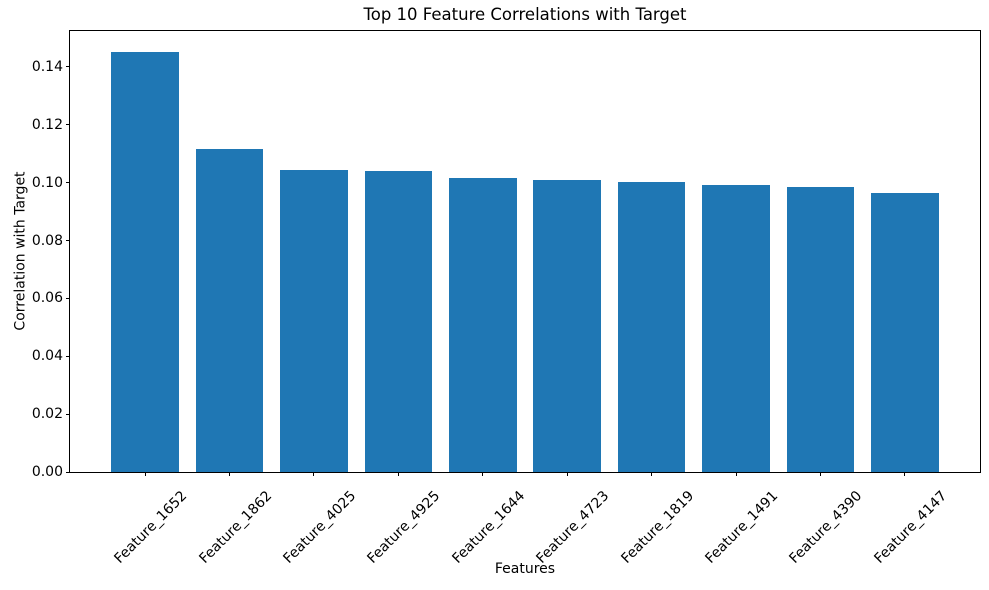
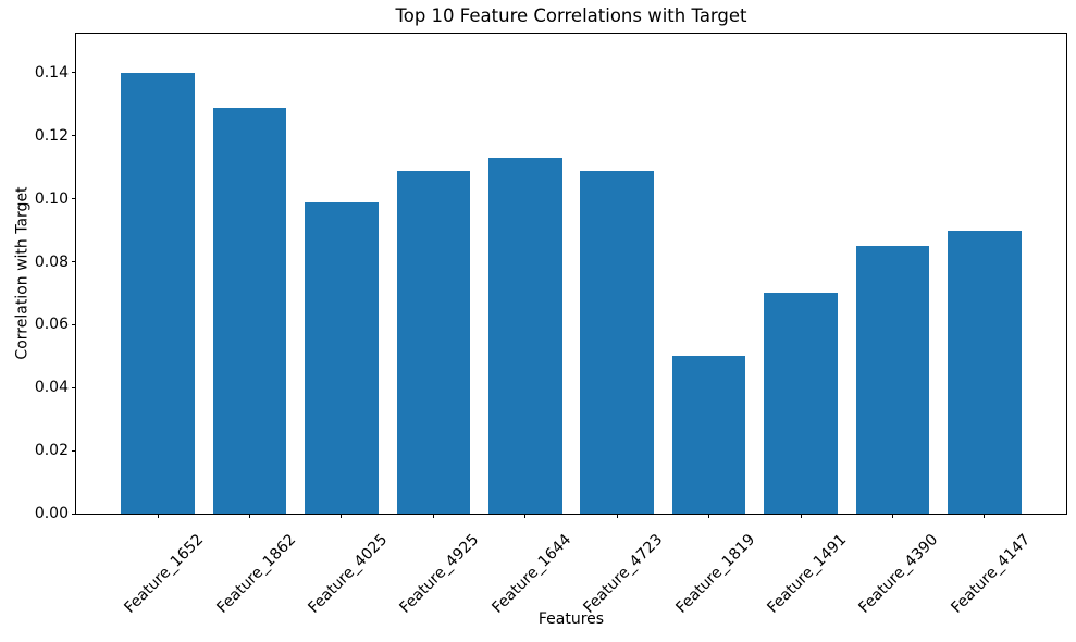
Feature_1652: 0.145 -> 0.140
Feature_1862: 0.112 -> 0.129
Feature_4025: 0.104 -> 0.099
Feature_4925: 0.104 -> 0.109
Feature_1644: 0.102 -> 0.113
Feature_4723: 0.101 -> 0.109
Feature_1819: 0.100 -> 0.050
Feature_1491: 0.099 -> 0.070
Feature_4390: 0.099 -> 0.085
Feature_4147: 0.097 -> 0.090
